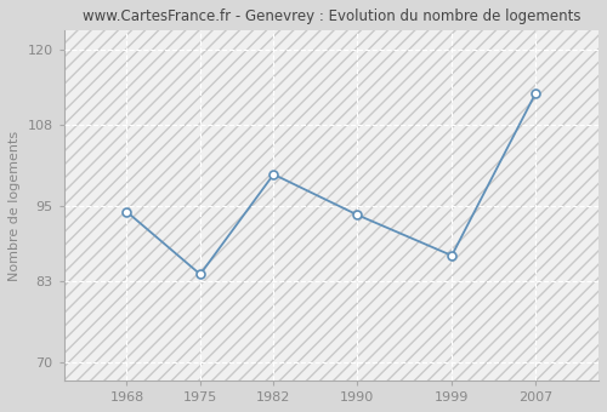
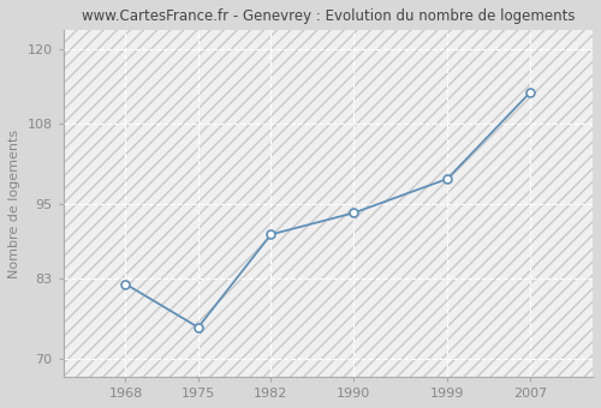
1968: 94.0 -> 82.0
1975: 84.0 -> 75.0
1982: 100.0 -> 90.0
1999: 87.0 -> 99.0
